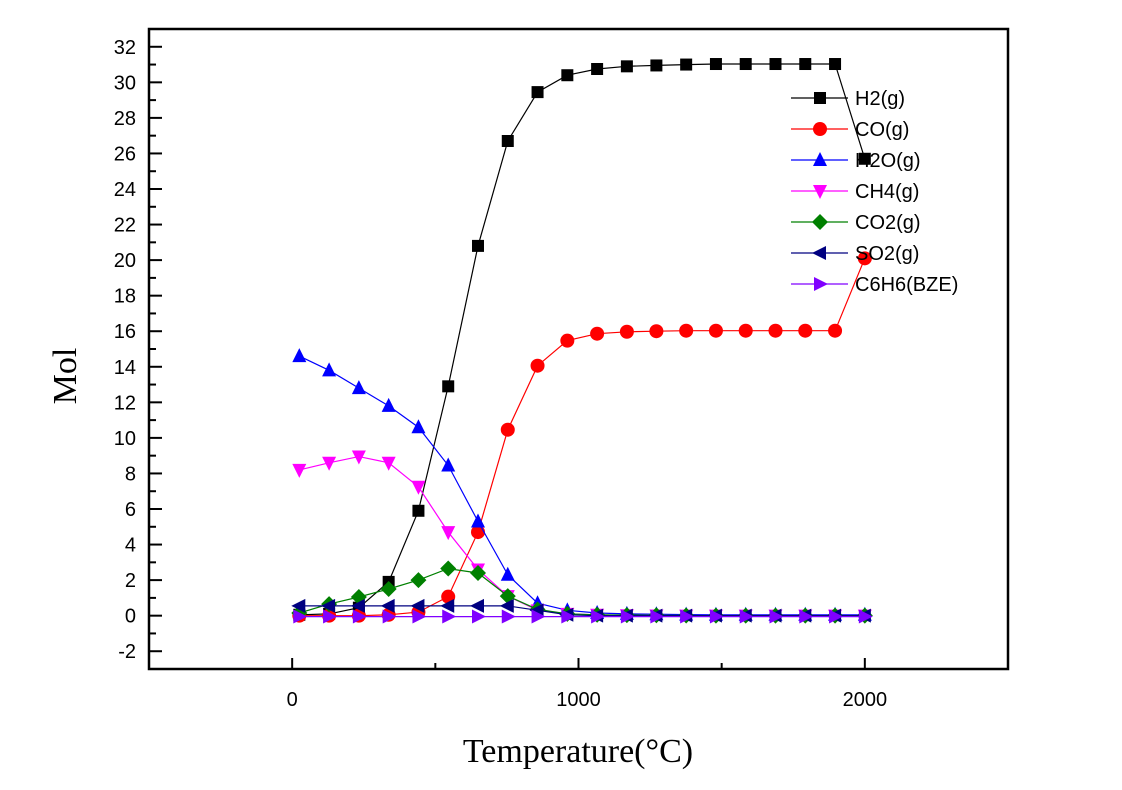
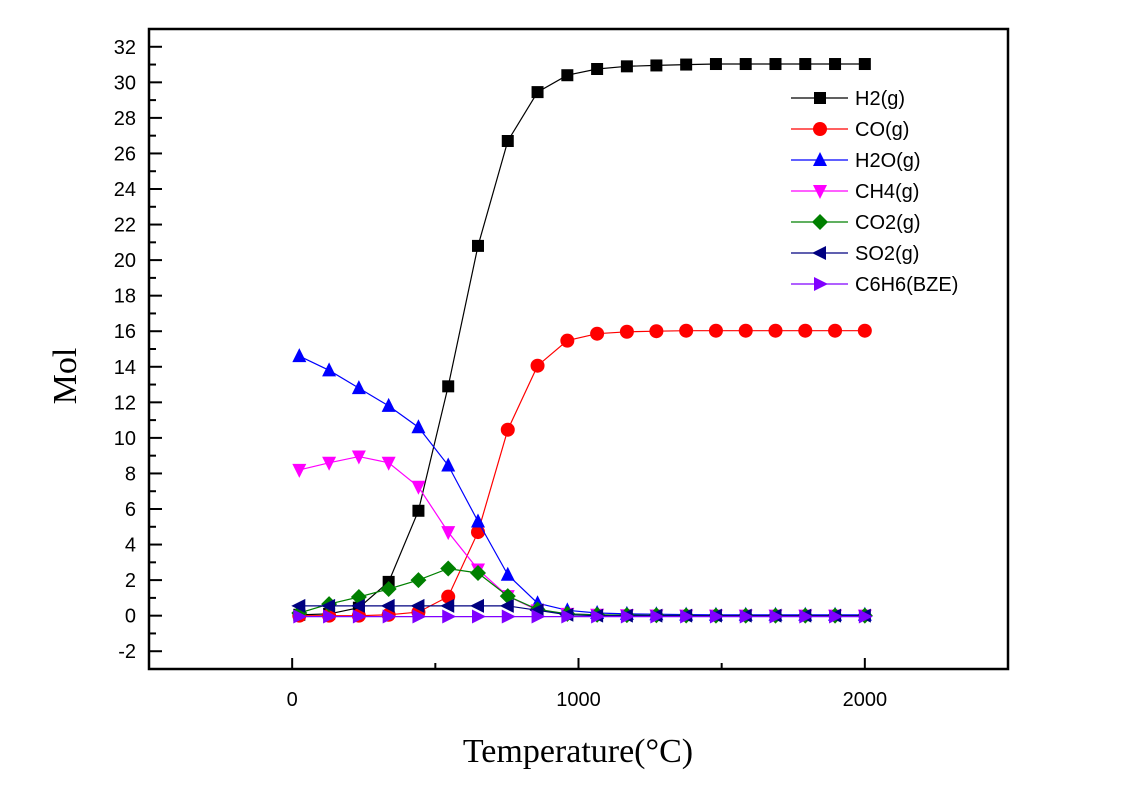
H2(g)/2000: 25.7 -> 31.0
CO(g)/2000: 20.1 -> 16.0
